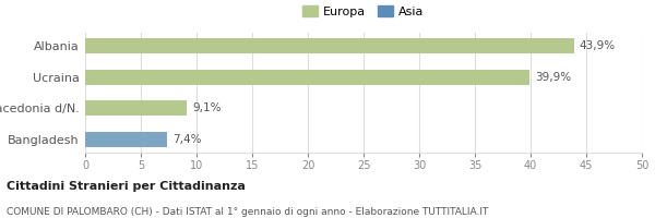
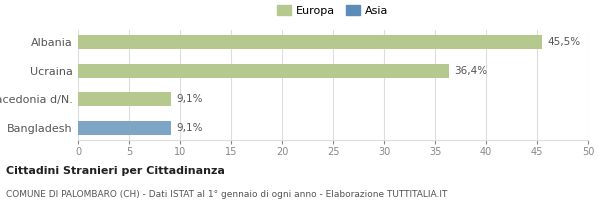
Albania: 43,9% -> 45,5%
Ucraina: 39,9% -> 36,4%
Bangladesh: 7,4% -> 9,1%
